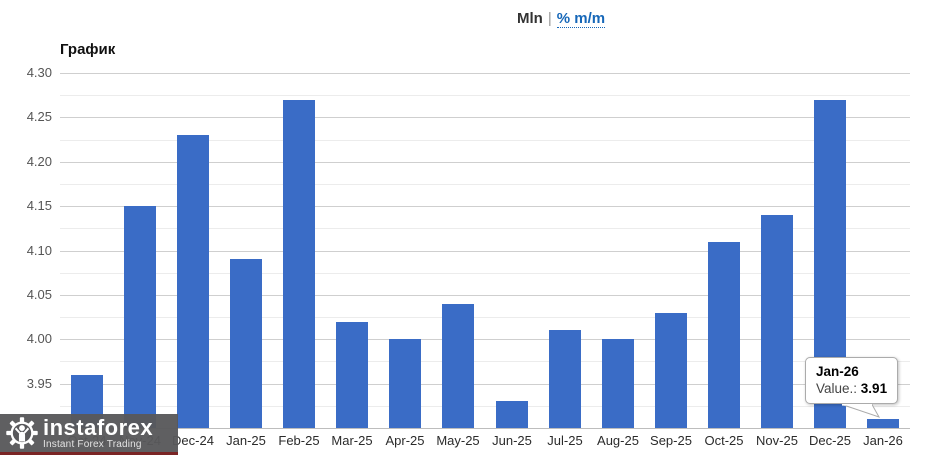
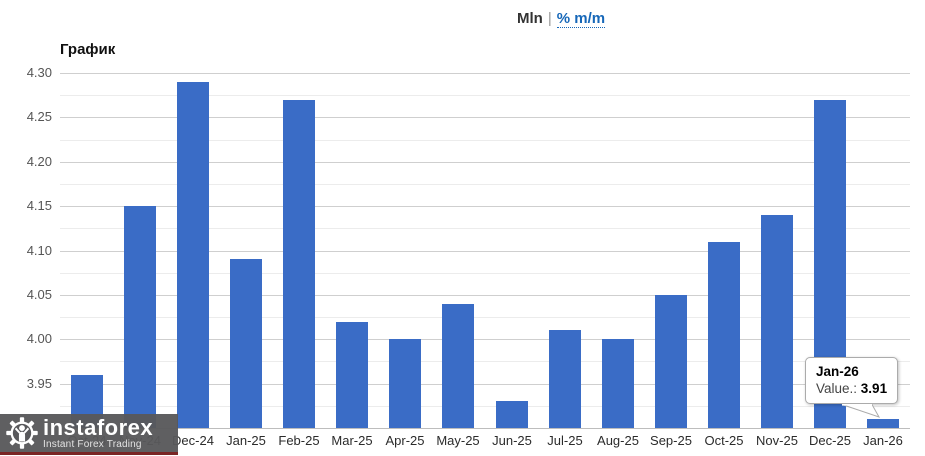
Dec-24: 4.23 -> 4.29
Sep-25: 4.03 -> 4.05
